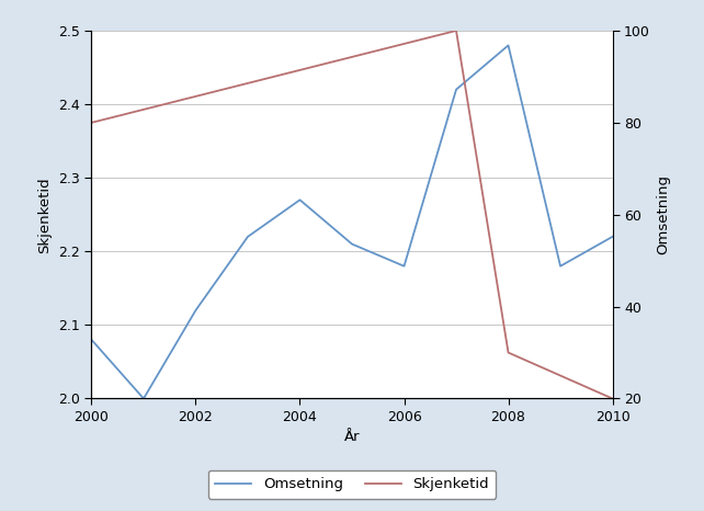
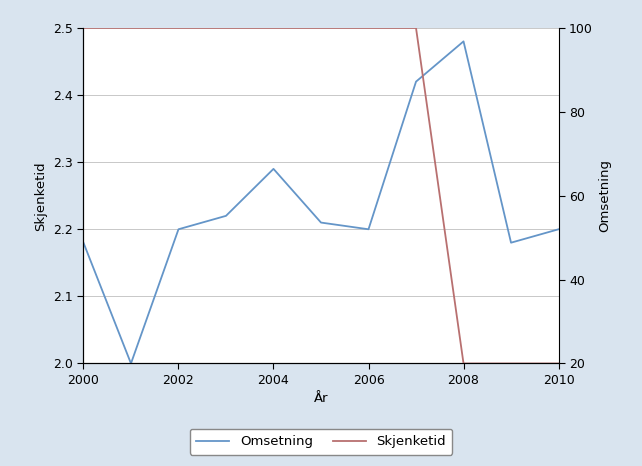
Omsetning/2000: 2.08 -> 2.18
Skjenketid/2000: 80 -> 100
Omsetning/2002: 2.12 -> 2.20
Omsetning/2004: 2.27 -> 2.29
Omsetning/2006: 2.18 -> 2.20
Skjenketid/2008: 30 -> 20
Omsetning/2010: 2.22 -> 2.20
